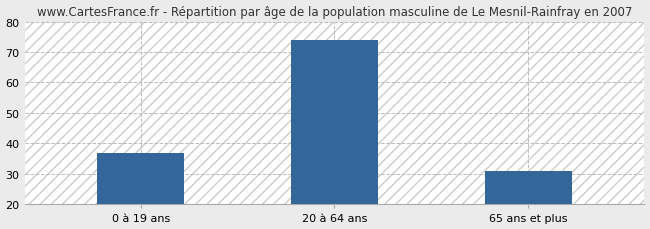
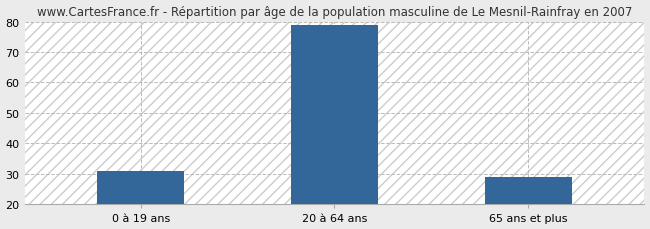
0 à 19 ans: 37 -> 31
20 à 64 ans: 74 -> 79
65 ans et plus: 31 -> 29
